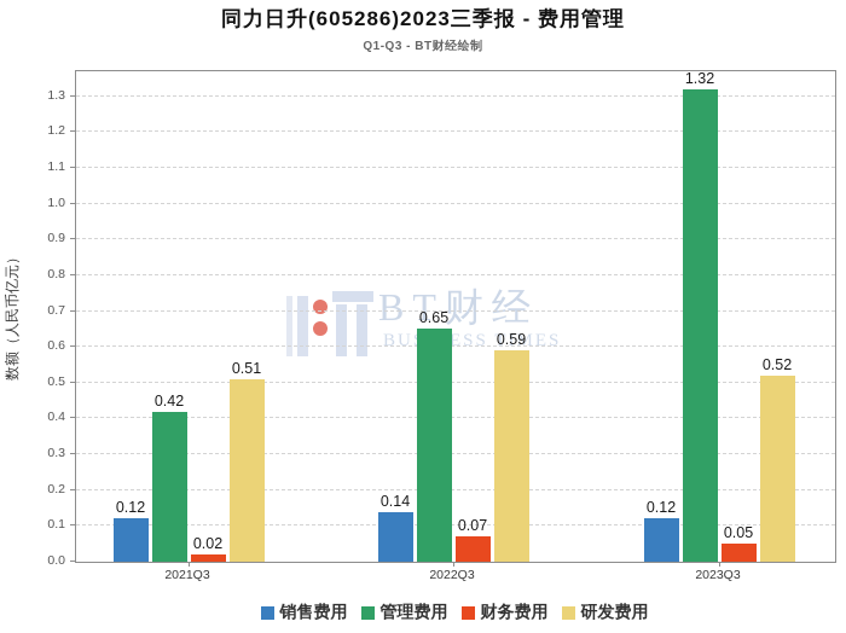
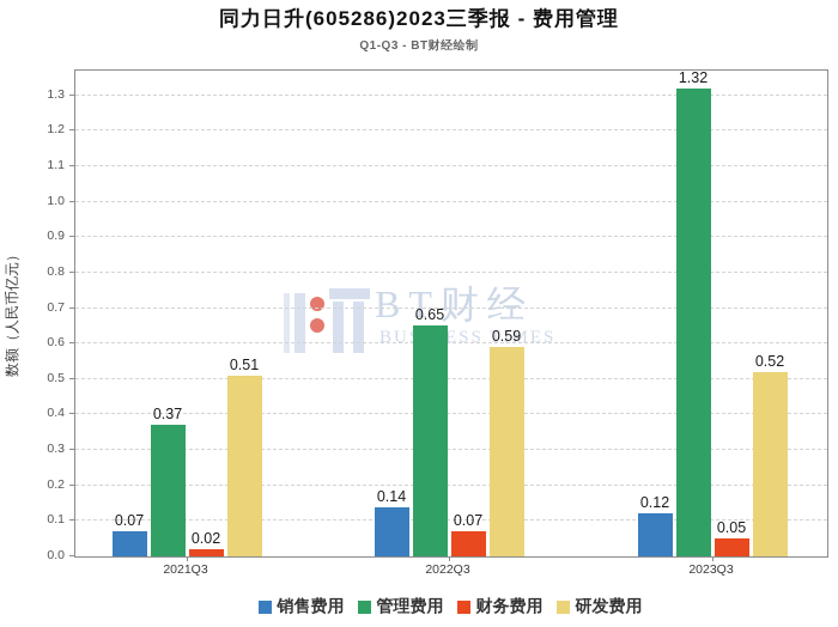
销售费用/2021Q3: 0.12 -> 0.07
管理费用/2021Q3: 0.42 -> 0.37
